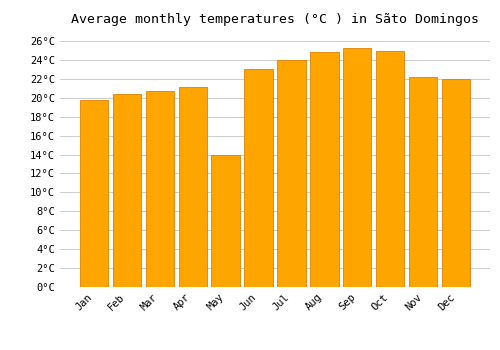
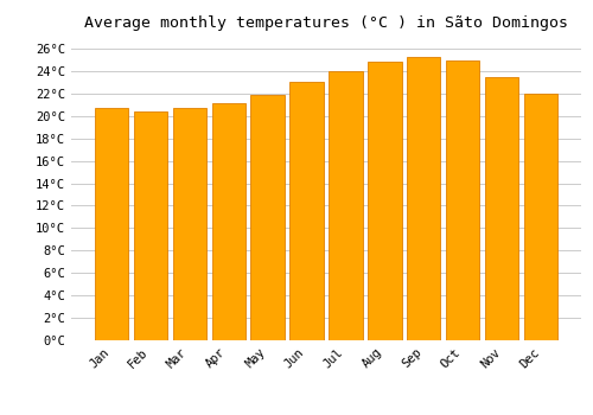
Jan: 19.8°C -> 20.7°C
May: 14.0°C -> 21.9°C
Nov: 22.2°C -> 23.5°C
